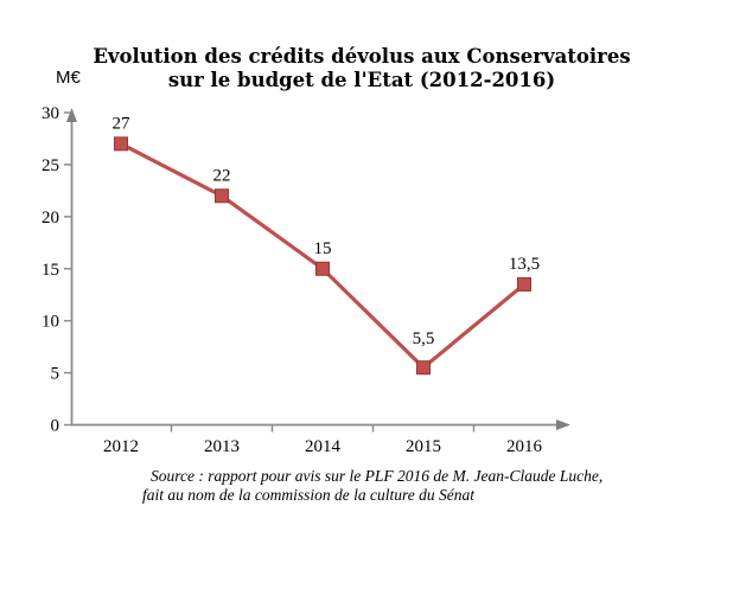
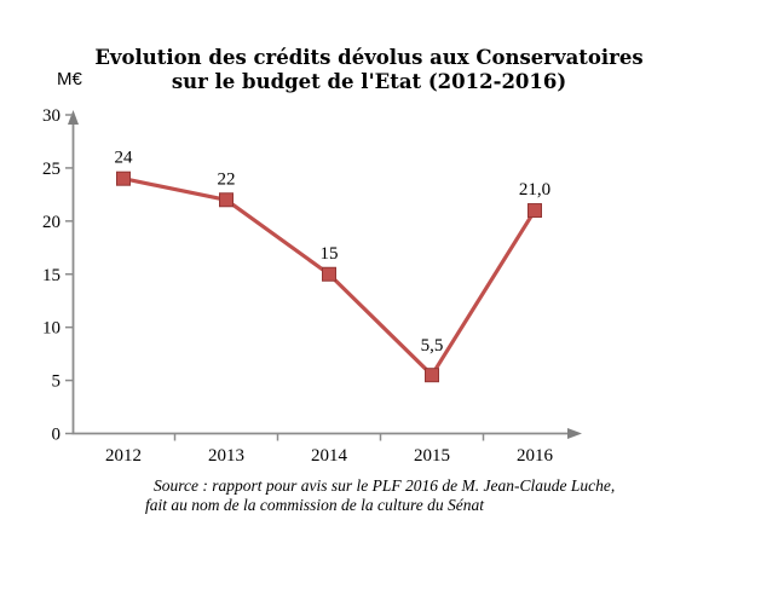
2012: 27 -> 24
2016: 13,5 -> 21,0
